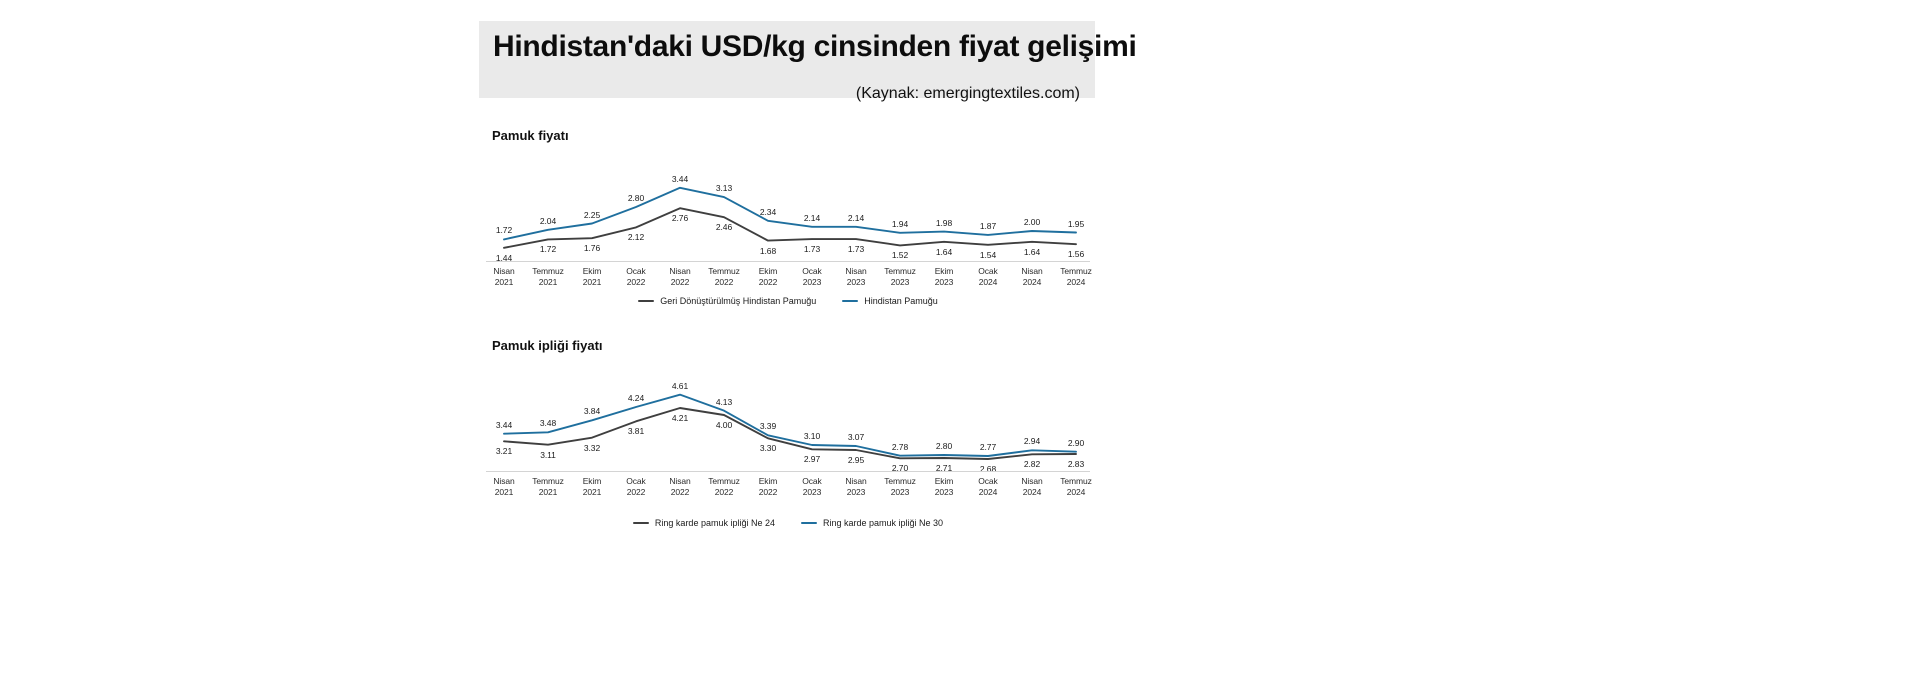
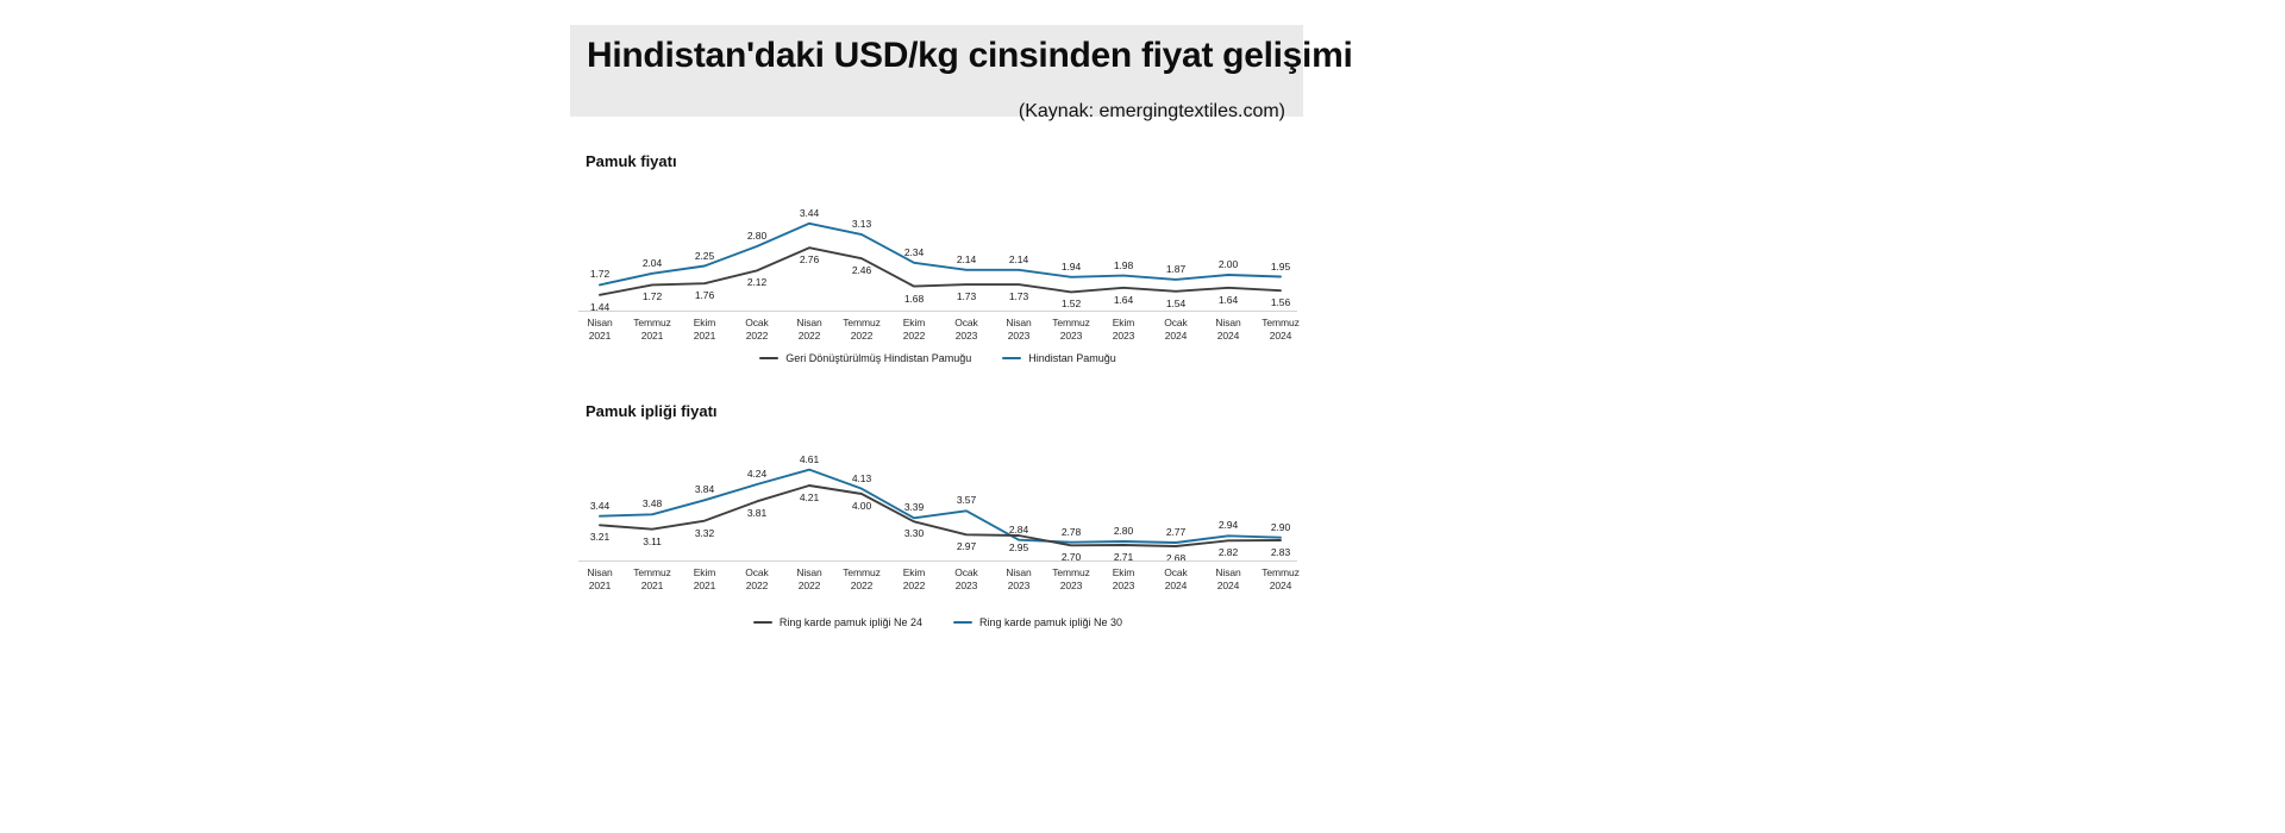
Pamuk ipliği fiyatı/Ring karde pamuk ipliği Ne 30/Ocak 2023: 3.10 -> 3.57
Pamuk ipliği fiyatı/Ring karde pamuk ipliği Ne 30/Nisan 2023: 3.07 -> 2.84
